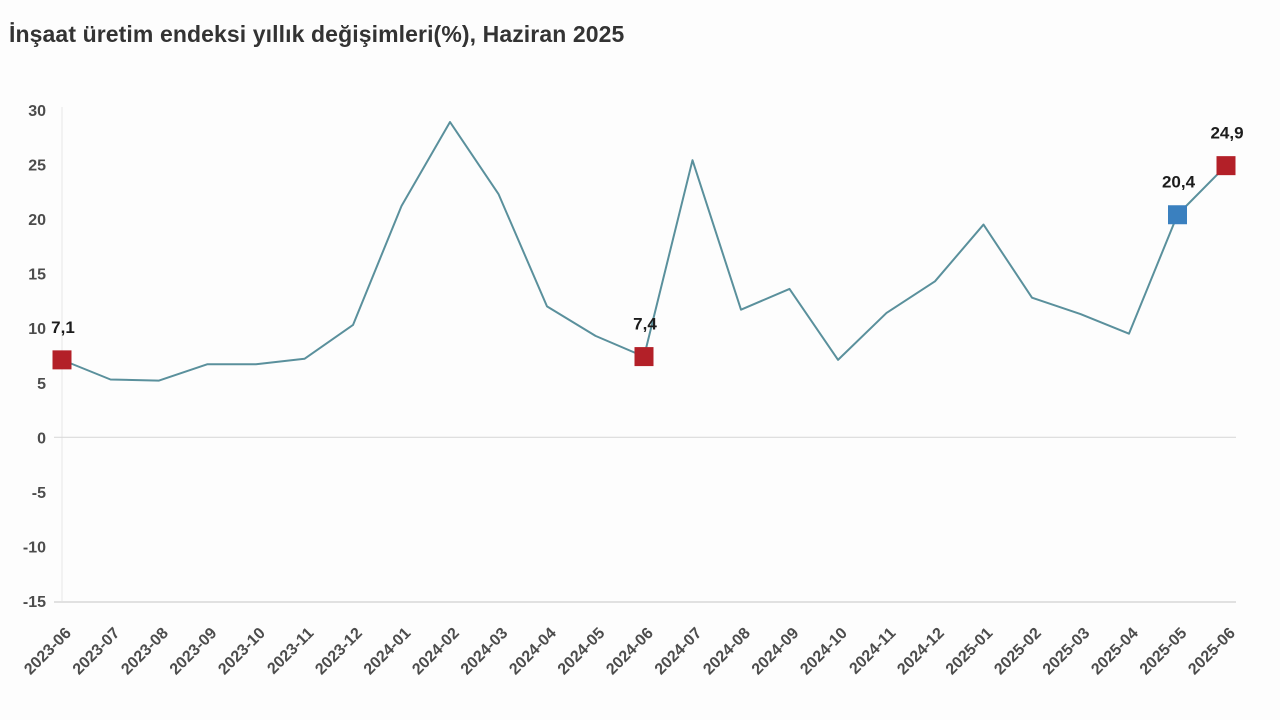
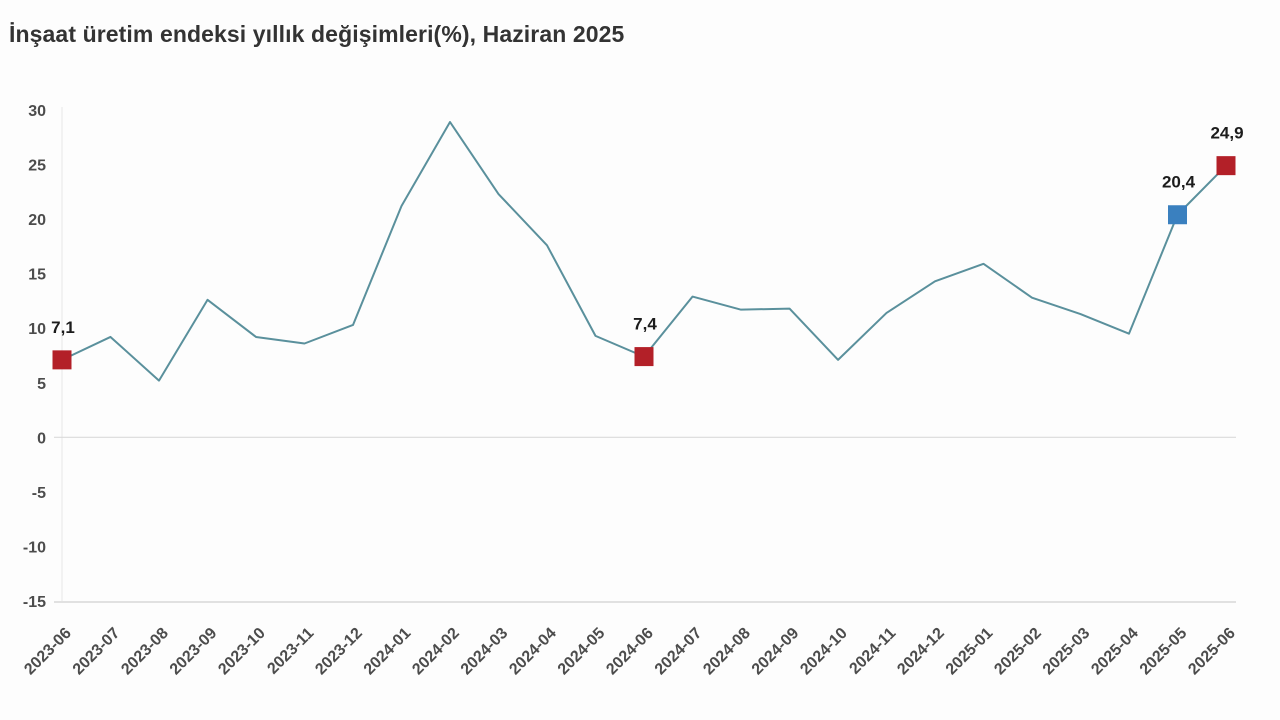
2023-07: 5.3 -> 9.2
2023-09: 6.7 -> 12.6
2023-10: 6.7 -> 9.2
2023-11: 7.2 -> 8.6
2024-04: 12.0 -> 17.6
2024-07: 25.4 -> 12.9
2024-09: 13.6 -> 11.8
2025-01: 19.5 -> 15.9
